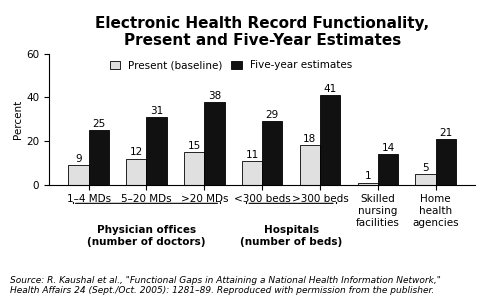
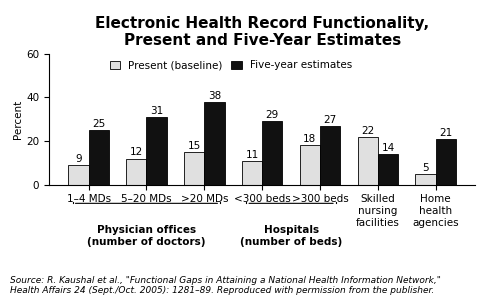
Five-year estimates/>300 beds: 41 -> 27
Present (baseline)/Skilled nursing facilities: 1 -> 22
